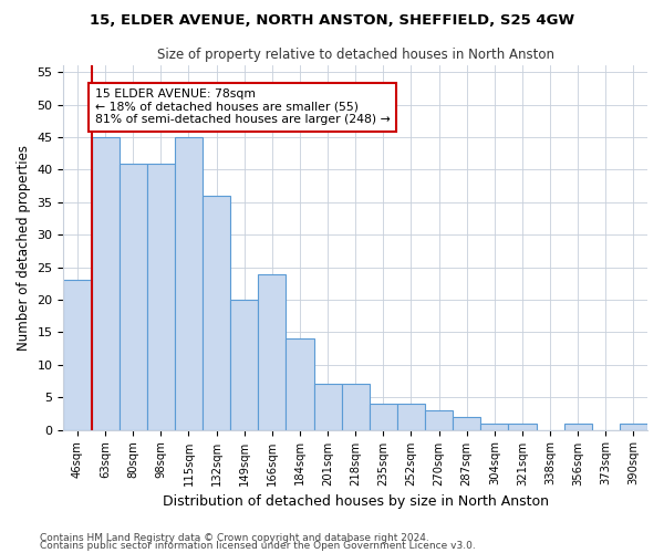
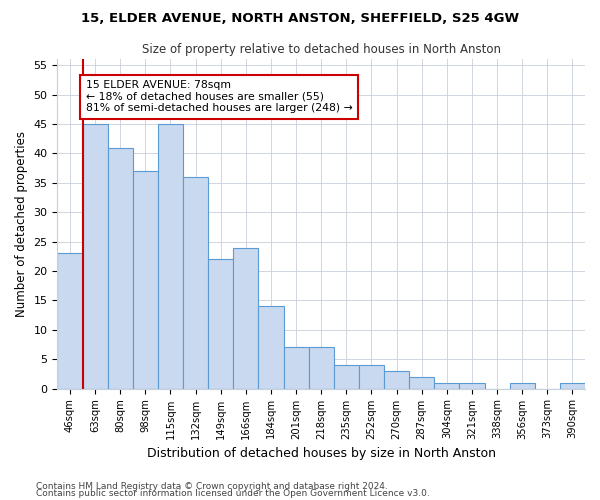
98sqm: 41 -> 37
149sqm: 20 -> 22
